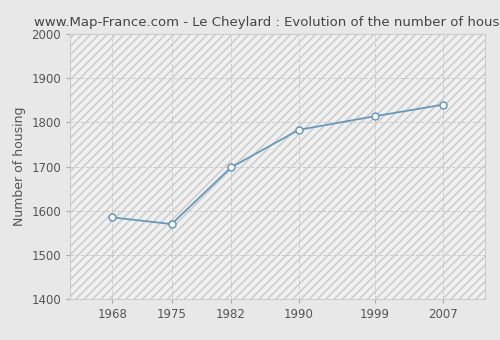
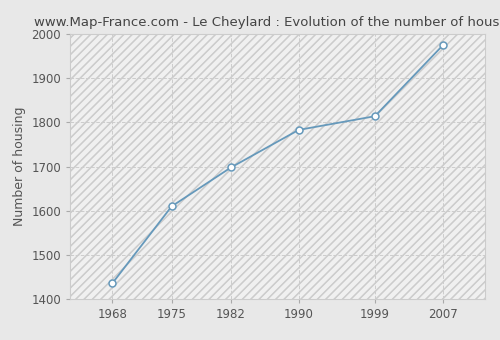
1968: 1585 -> 1436
1975: 1570 -> 1610
2007: 1840 -> 1974
